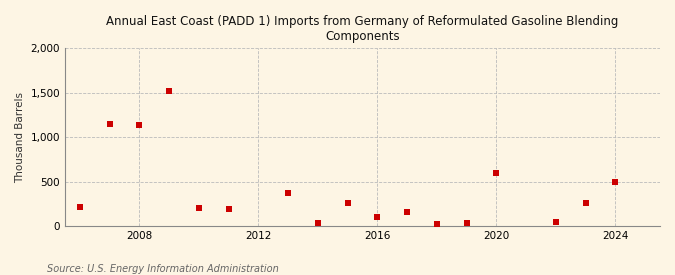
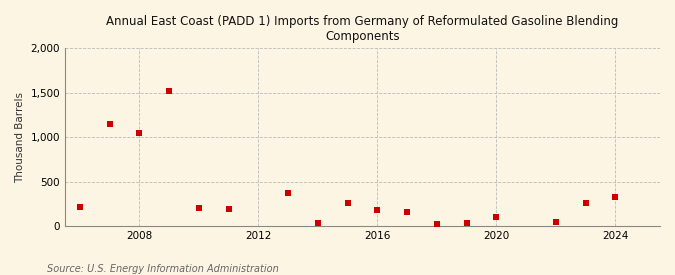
2008: 1,140 -> 1,050
2016: 100 -> 180
2020: 600 -> 100
2024: 500 -> 320
